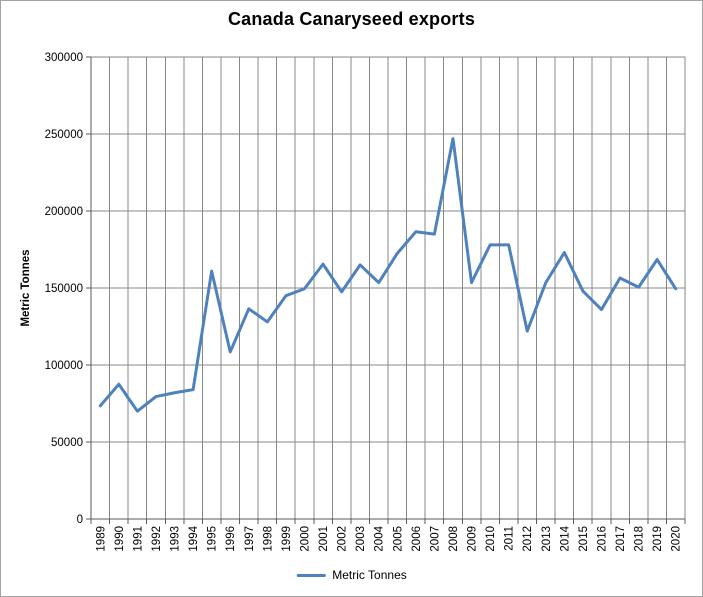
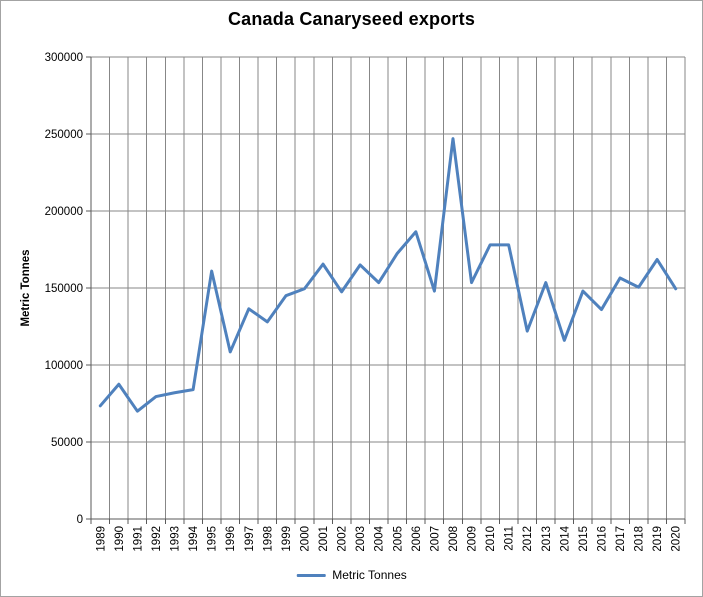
2007: 185000 -> 148000
2014: 173000 -> 116000
